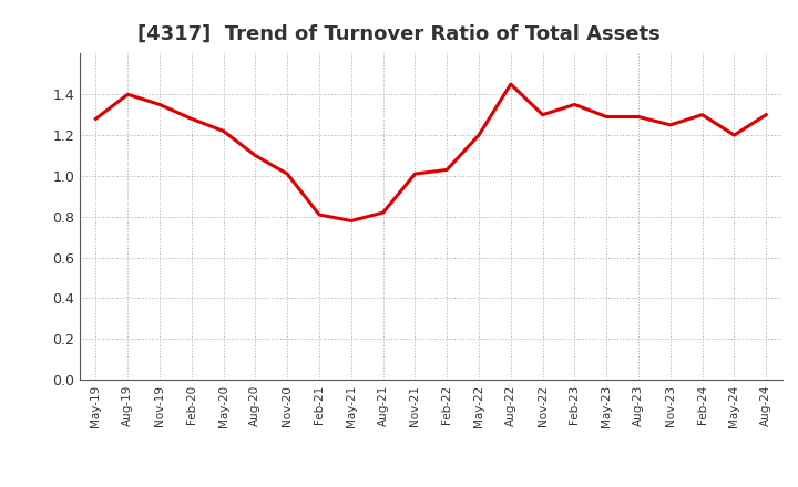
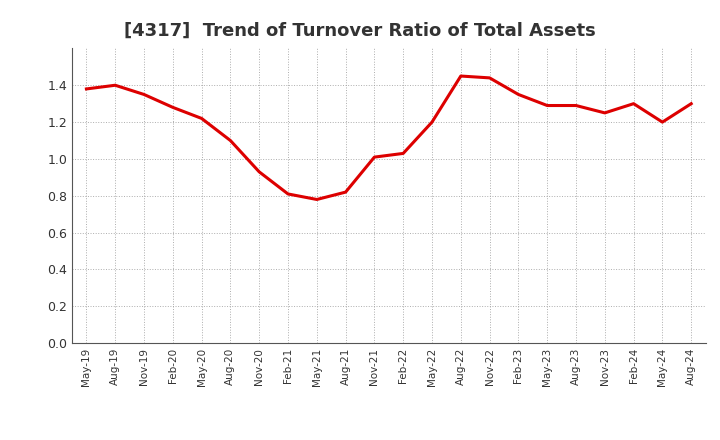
May-19: 1.28 -> 1.38
Nov-20: 1.01 -> 0.93
Nov-22: 1.30 -> 1.44
